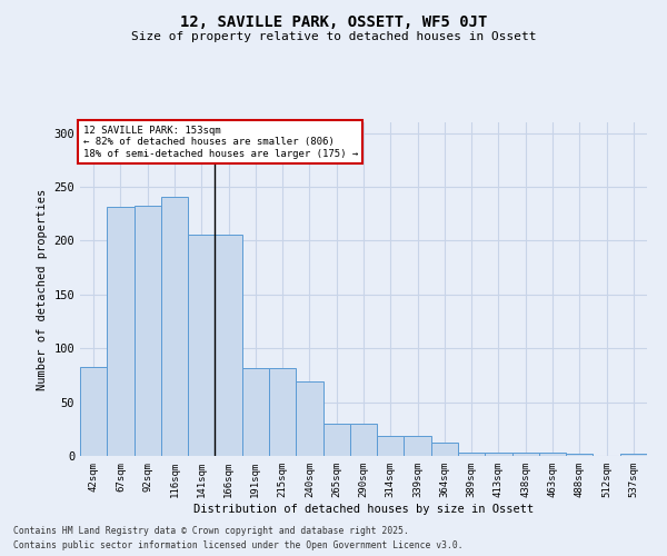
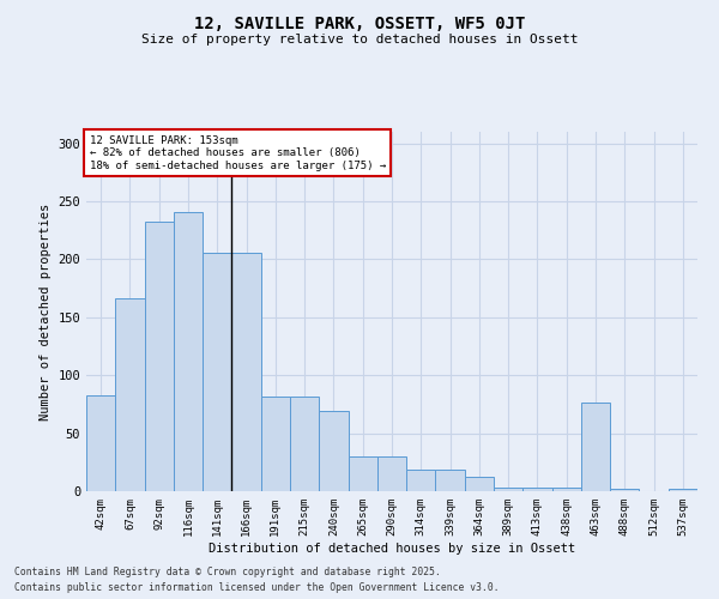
67sqm: 231 -> 166
463sqm: 3 -> 76
